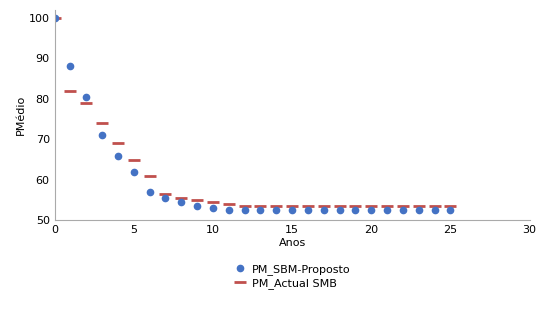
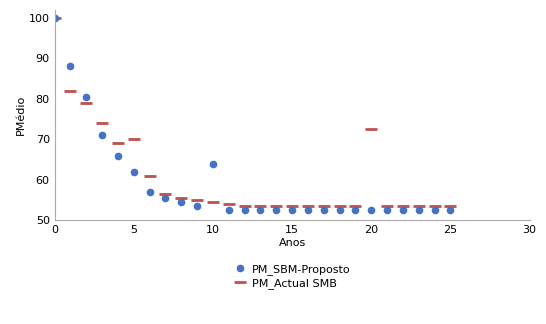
PM_Actual SMB/5: 65.0 -> 70.0
PM_SBM-Proposto/10: 53.0 -> 64.0
PM_Actual SMB/20: 53.5 -> 72.5
